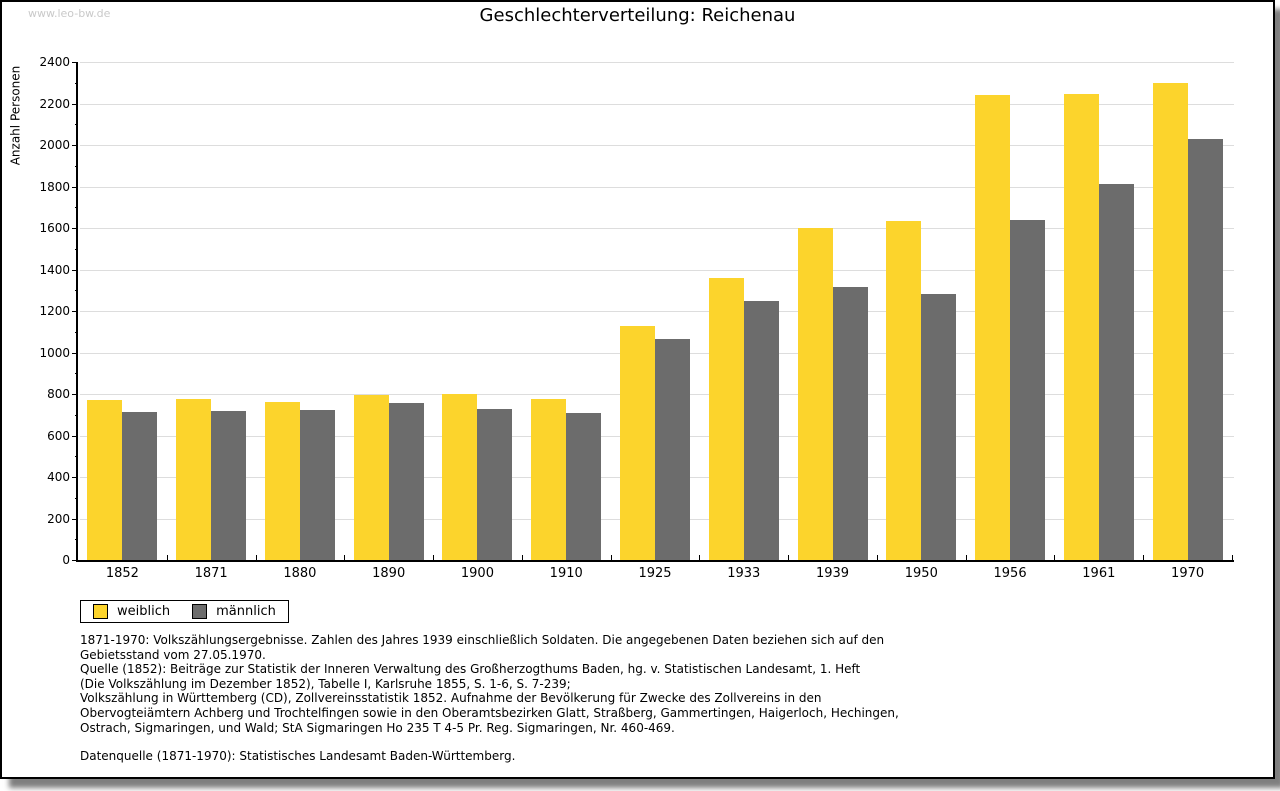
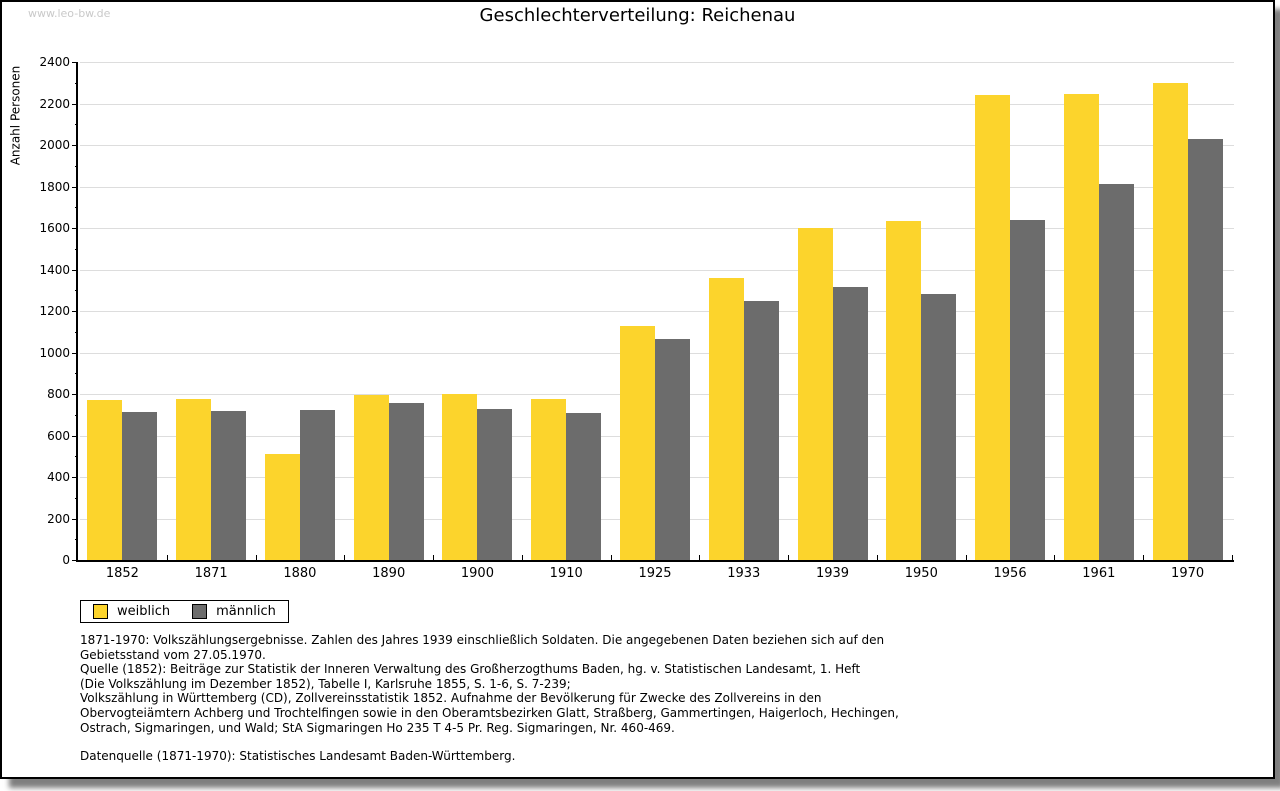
weiblich/1880: 760 -> 510
